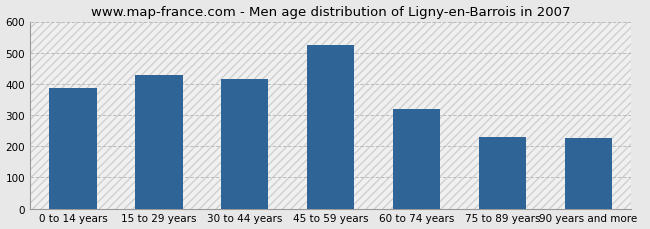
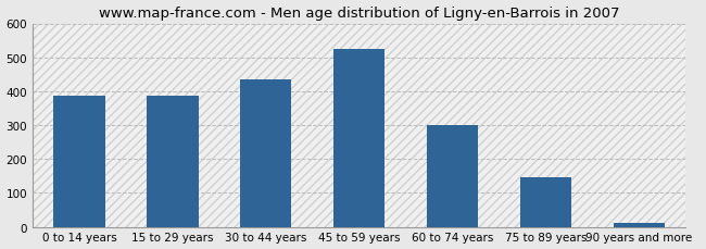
15 to 29 years: 430 -> 388
30 to 44 years: 415 -> 435
60 to 74 years: 320 -> 300
75 to 89 years: 230 -> 145
90 years and more: 225 -> 12
